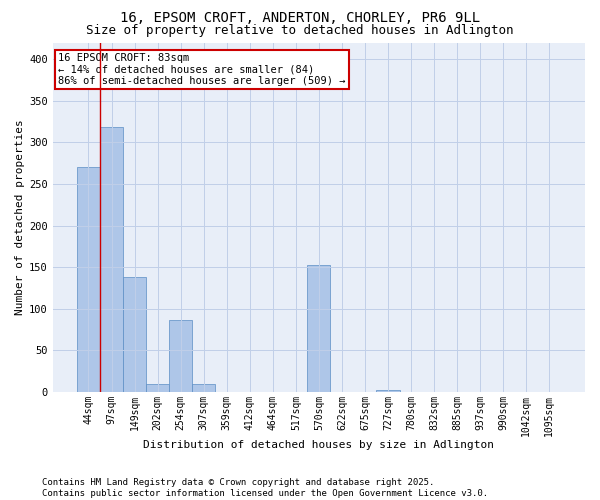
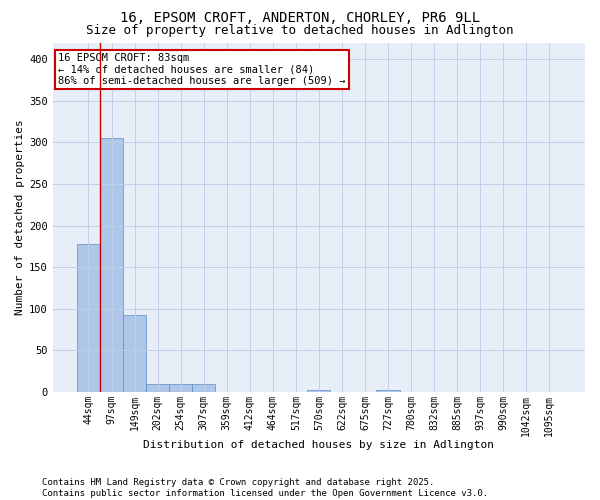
44sqm: 270 -> 178
97sqm: 318 -> 305
149sqm: 138 -> 93
254sqm: 86 -> 10
570sqm: 152 -> 2
